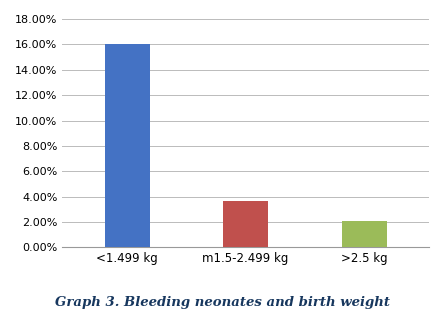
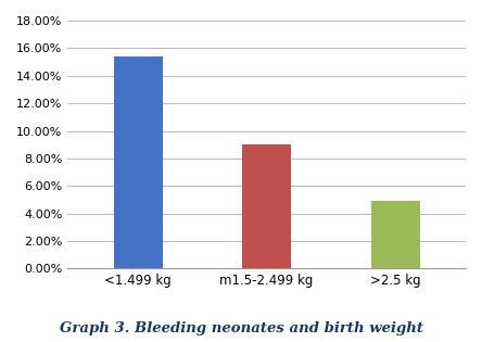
<1.499 kg: 16.0% -> 15.4%
m1.5-2.499 kg: 3.7% -> 9.0%
>2.5 kg: 2.1% -> 4.9%
